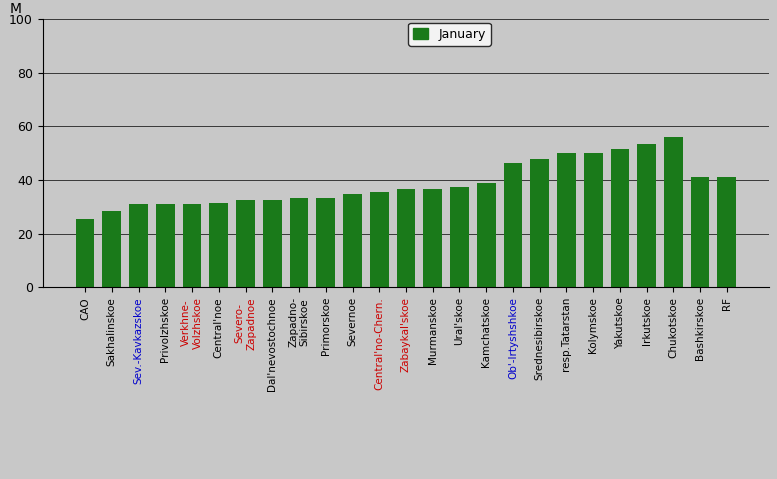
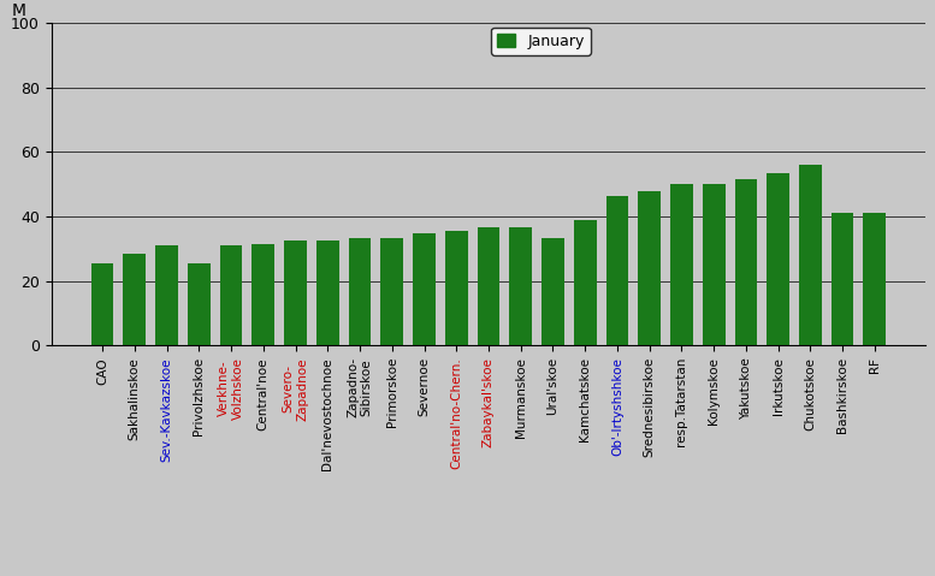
Privolzhskoe: 31.0 -> 25.5
Ural'skoe: 37.5 -> 33.5
